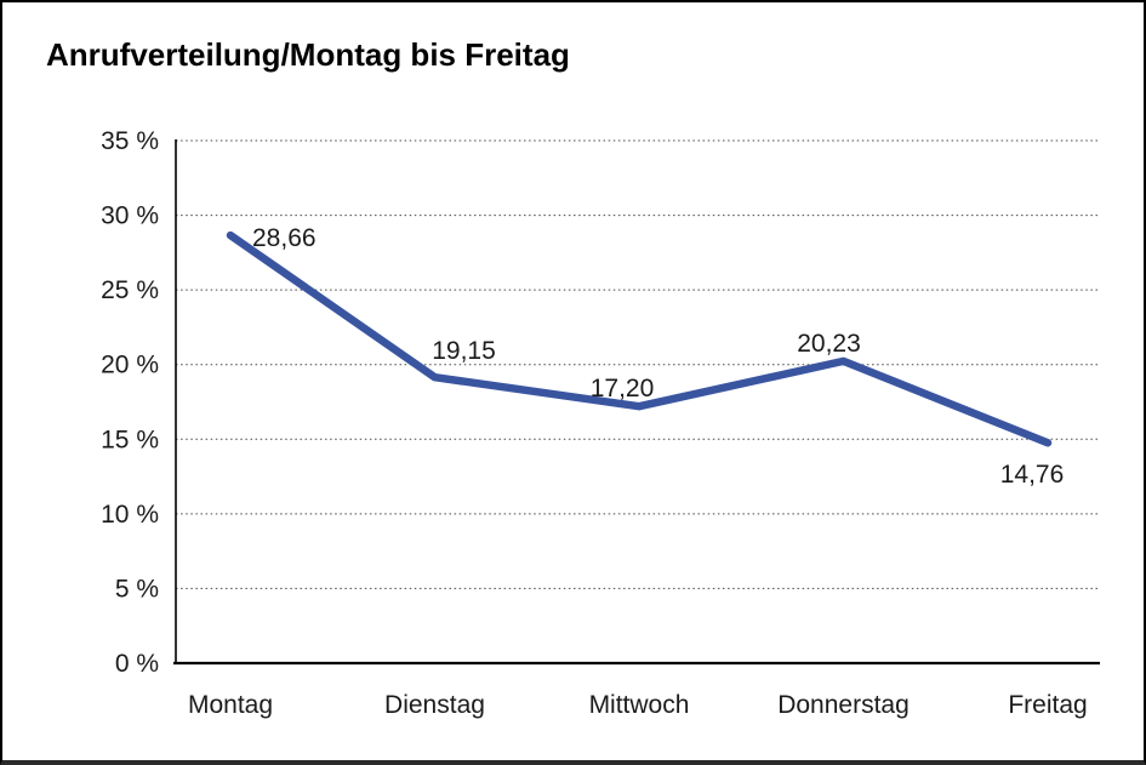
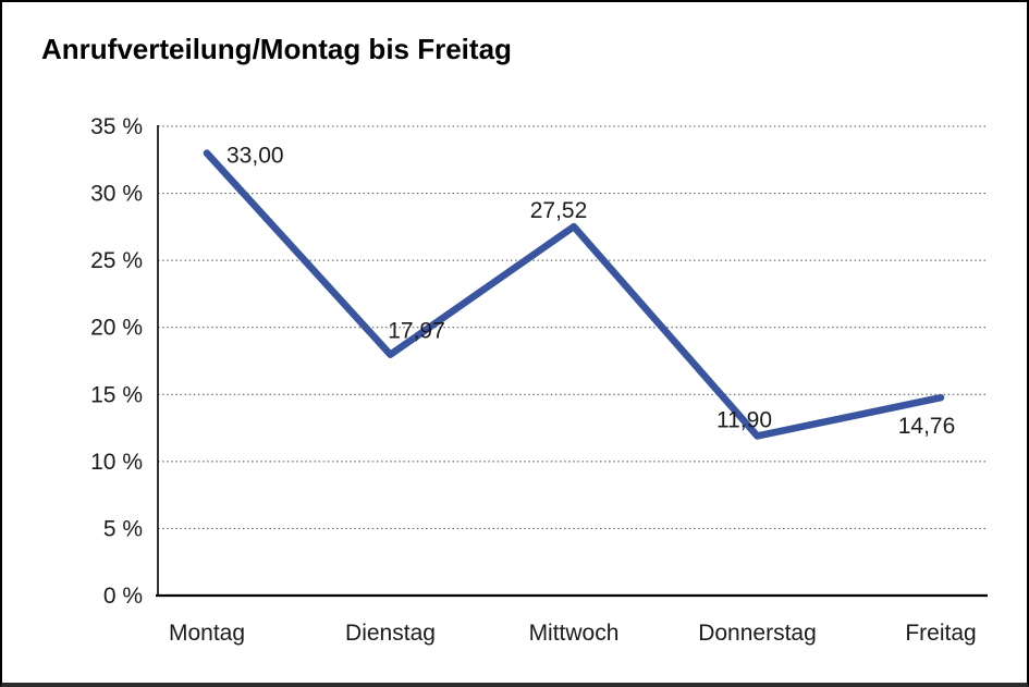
Montag: 28,66 -> 33,00
Dienstag: 19,15 -> 17,97
Mittwoch: 17,20 -> 27,52
Donnerstag: 20,23 -> 11,90
